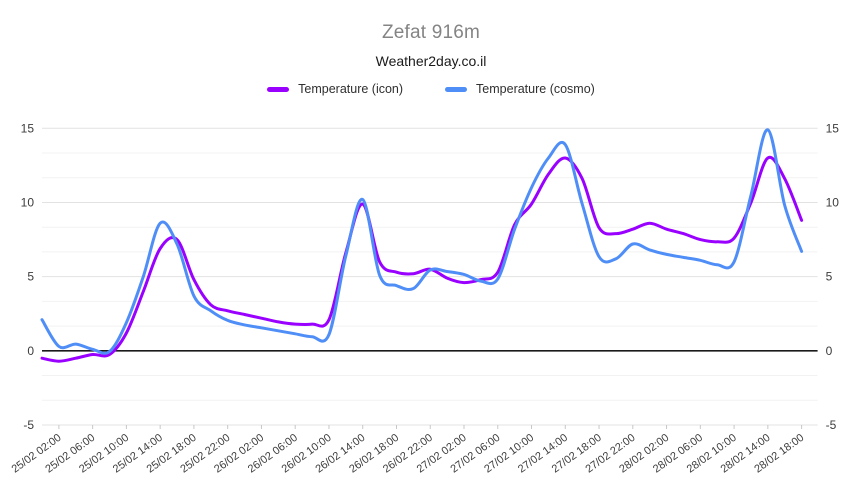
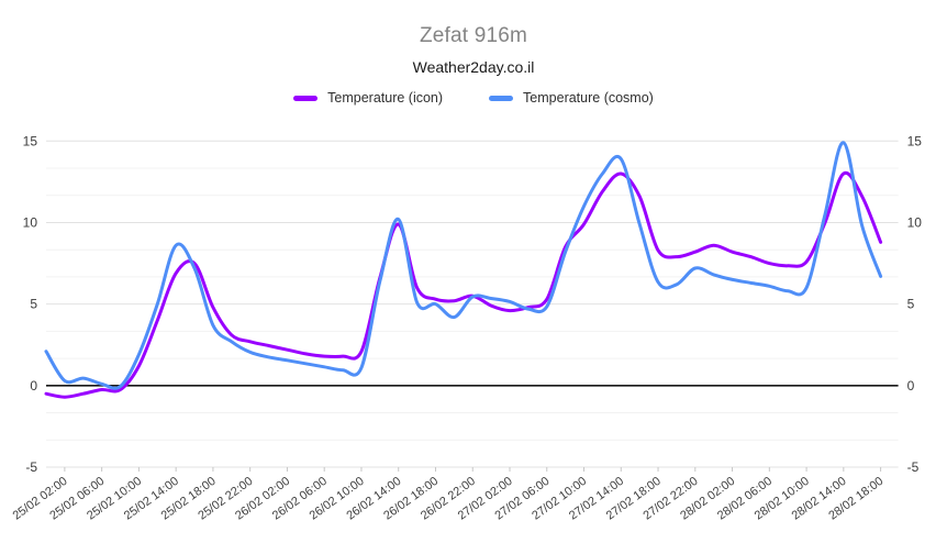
Temperature (cosmo)/26/02 18:00: 4.4 -> 5.0
